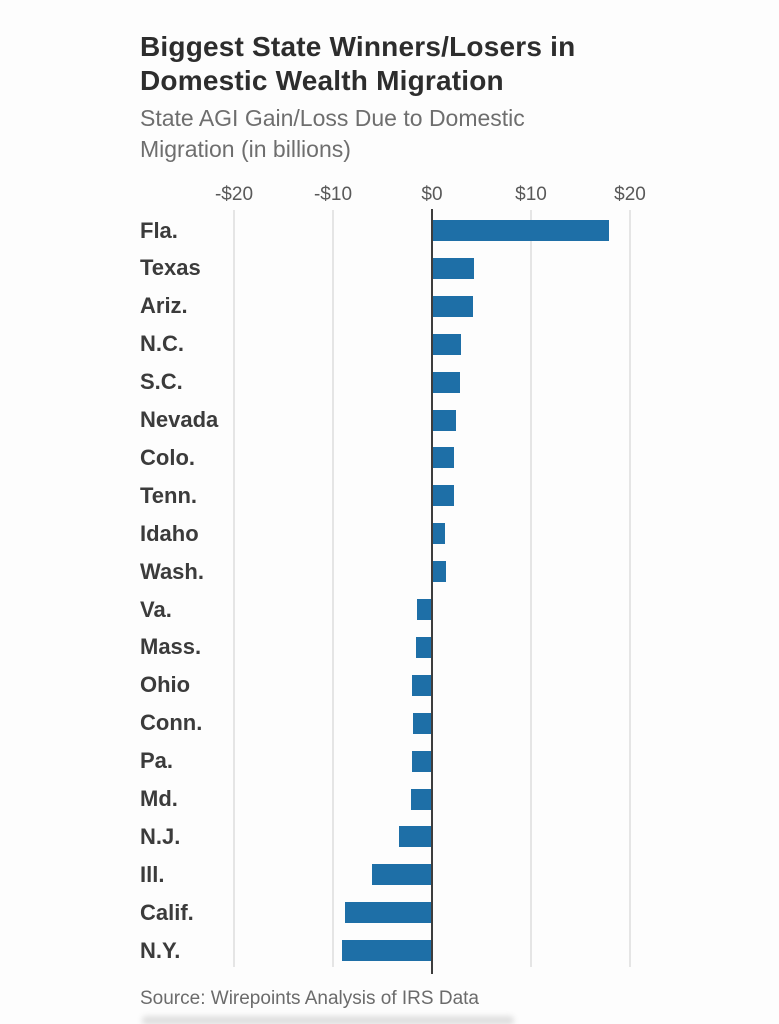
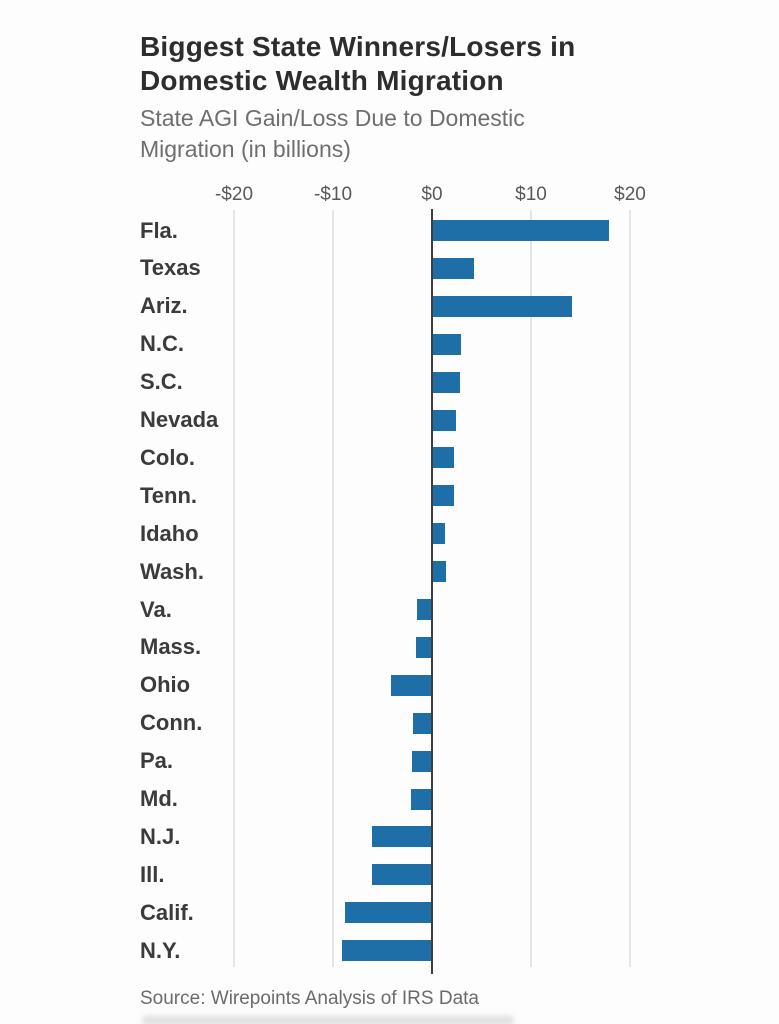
Ariz.: $4 -> $14
Ohio: -$2 -> -$4
N.J.: -$3 -> -$6
